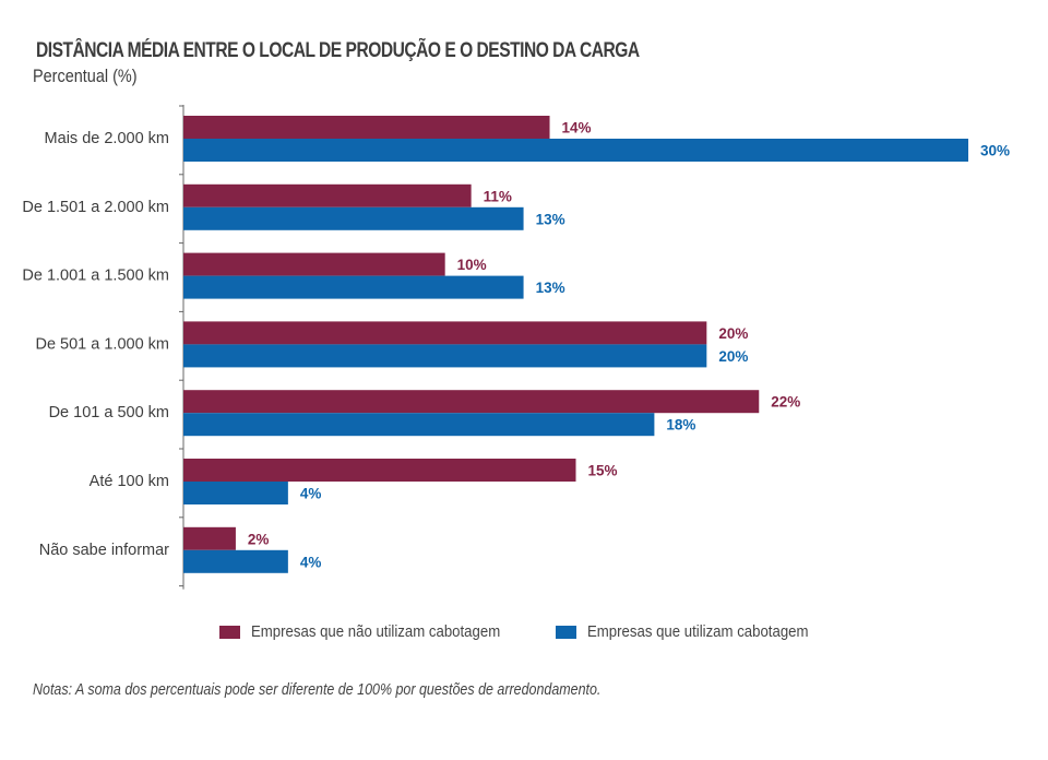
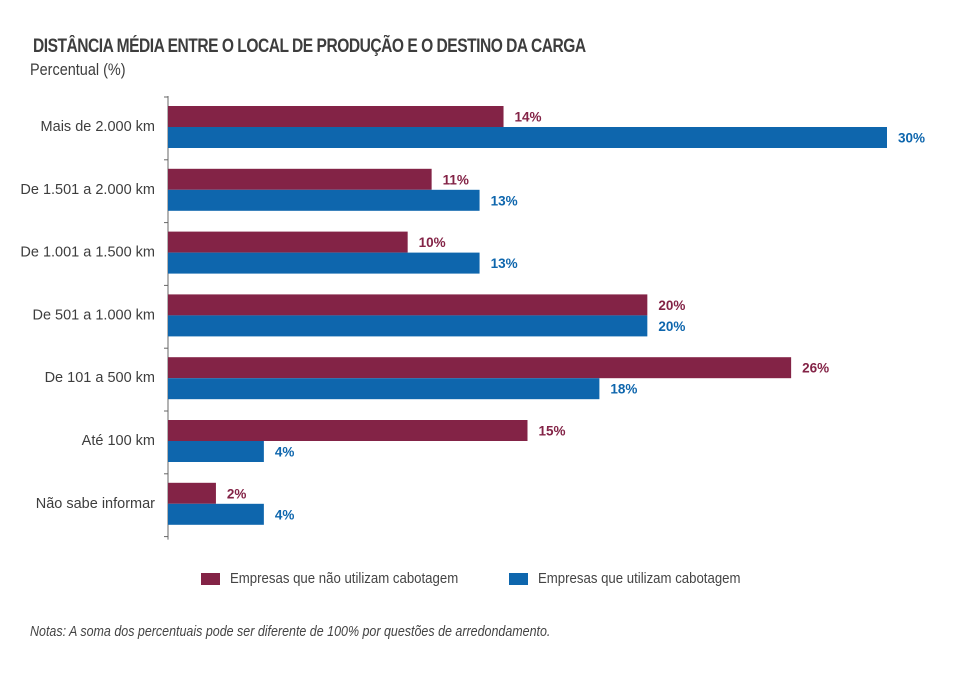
Empresas que não utilizam cabotagem/De 101 a 500 km: 22% -> 26%
